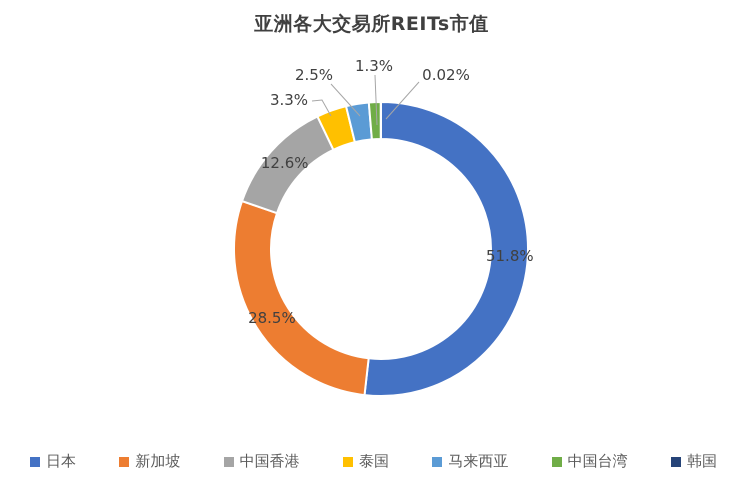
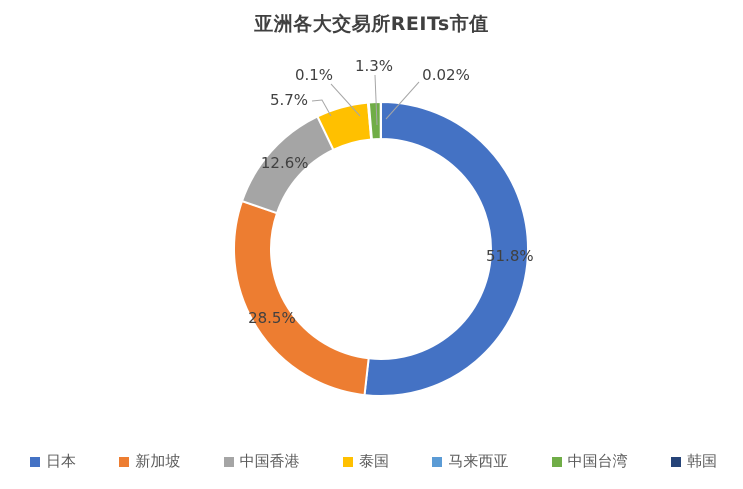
泰国: 3.3% -> 5.7%
马来西亚: 2.5% -> 0.1%
